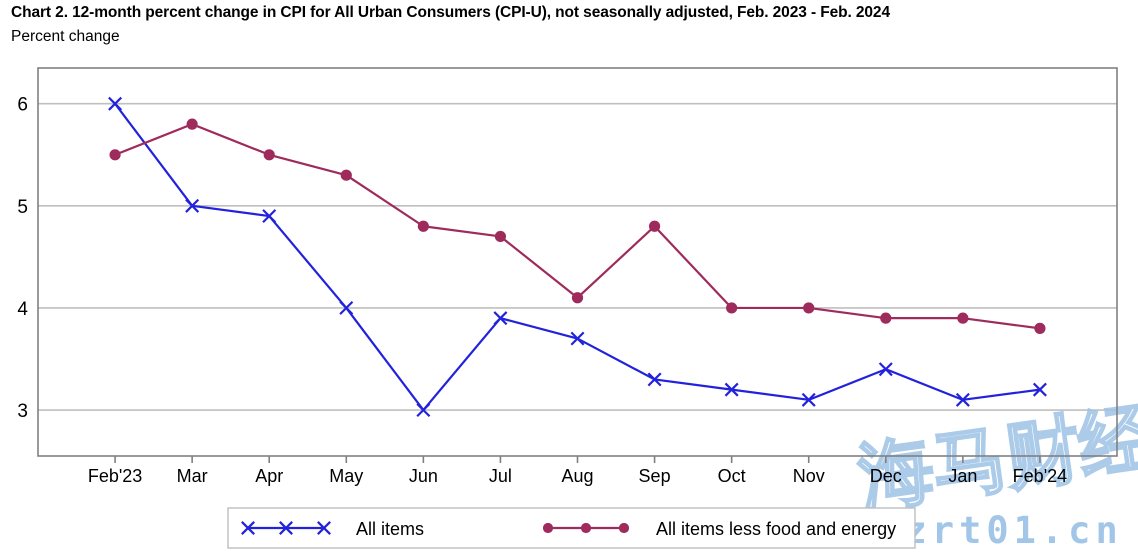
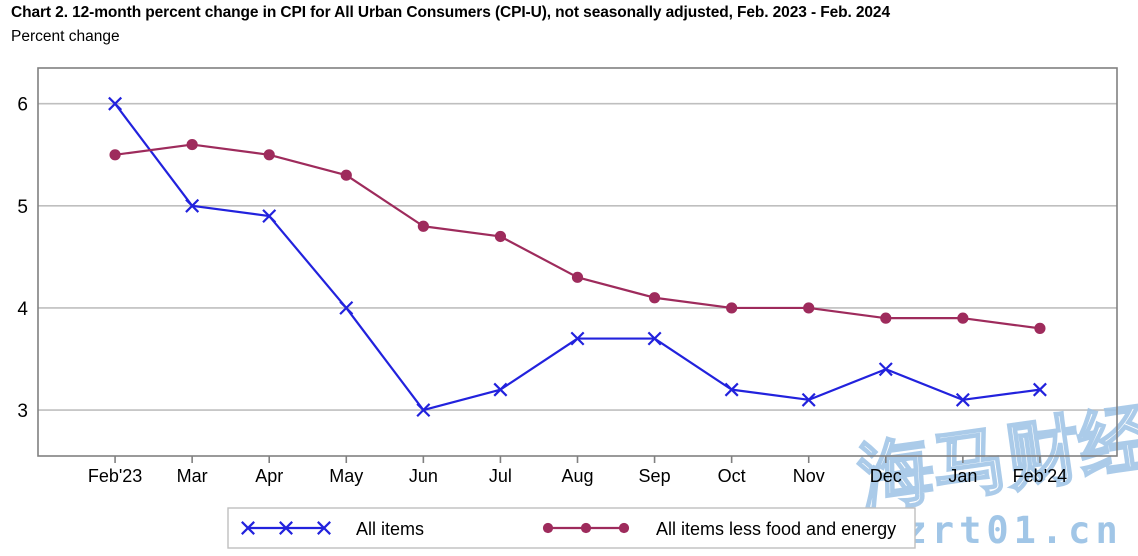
All items less food and energy/Mar: 5.8 -> 5.6
All items/Jul: 3.9 -> 3.2
All items less food and energy/Aug: 4.1 -> 4.3
All items/Sep: 3.3 -> 3.7
All items less food and energy/Sep: 4.8 -> 4.1
